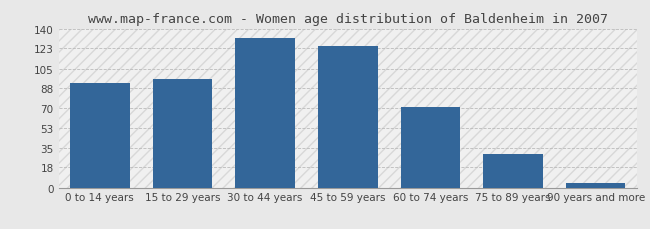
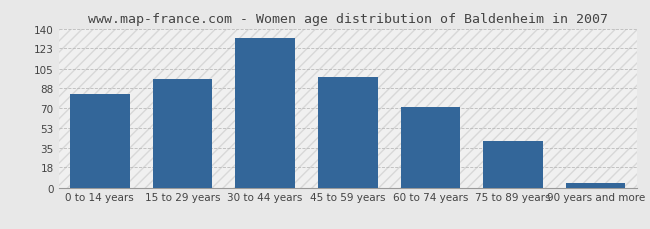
0 to 14 years: 92 -> 83
45 to 59 years: 125 -> 98
75 to 89 years: 30 -> 41
